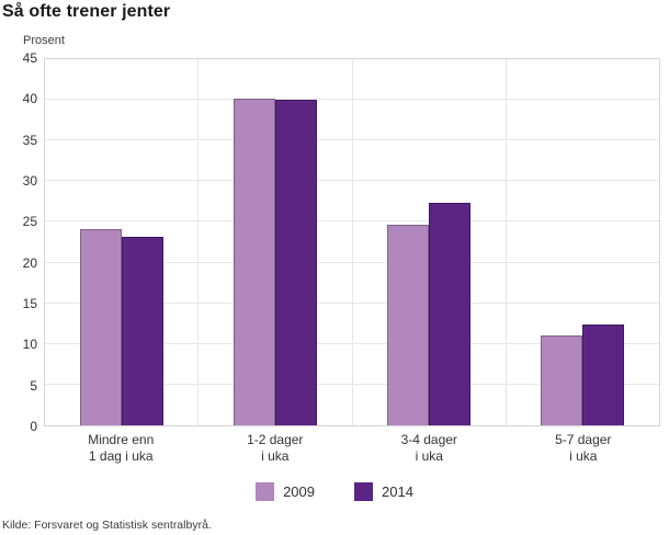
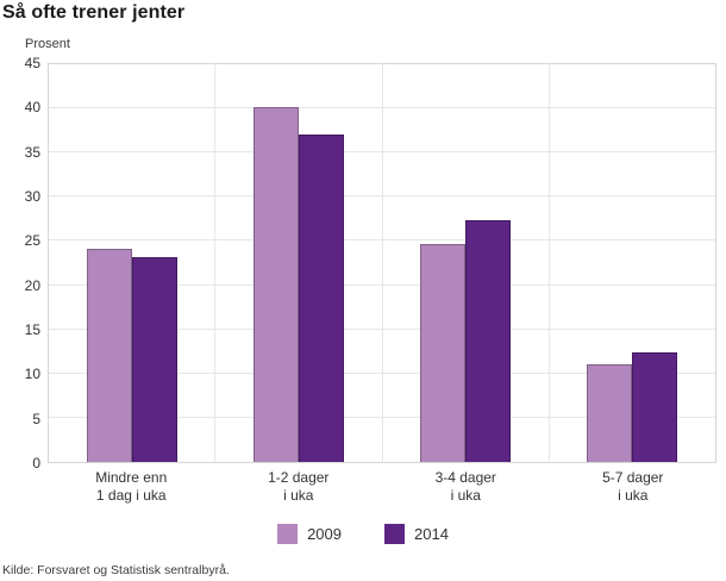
2014/1-2 dager i uka: 40 -> 37
